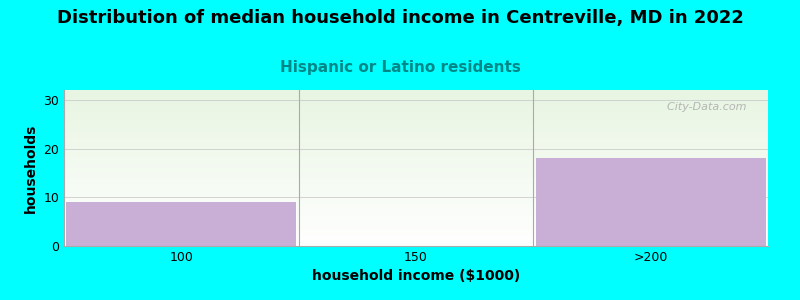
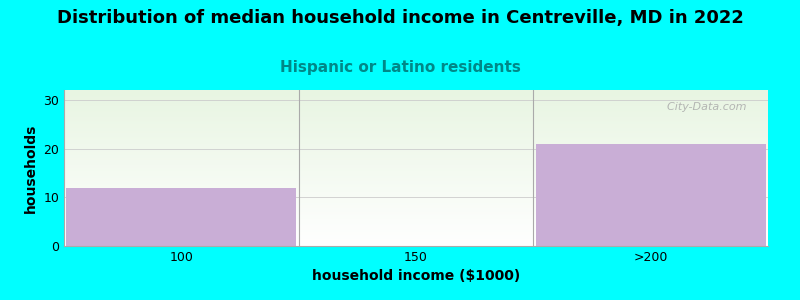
100: 9 -> 12
>200: 18 -> 21
